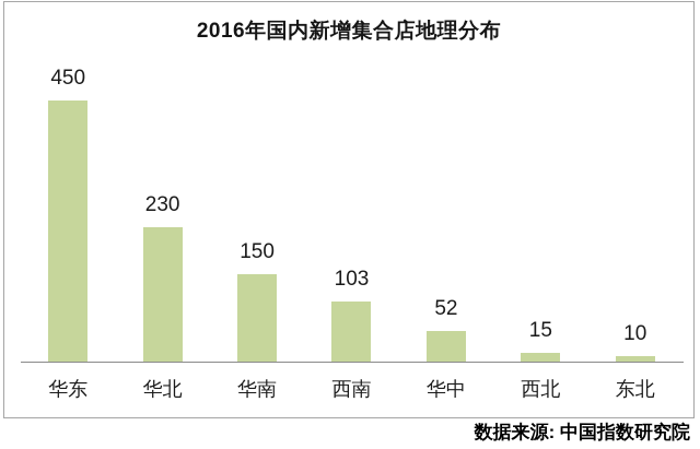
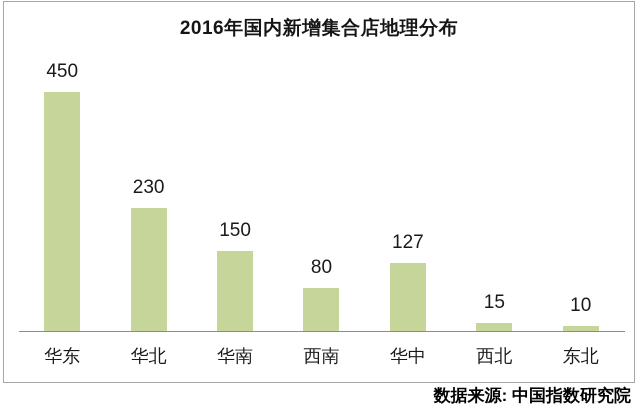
西南: 103 -> 80
华中: 52 -> 127
